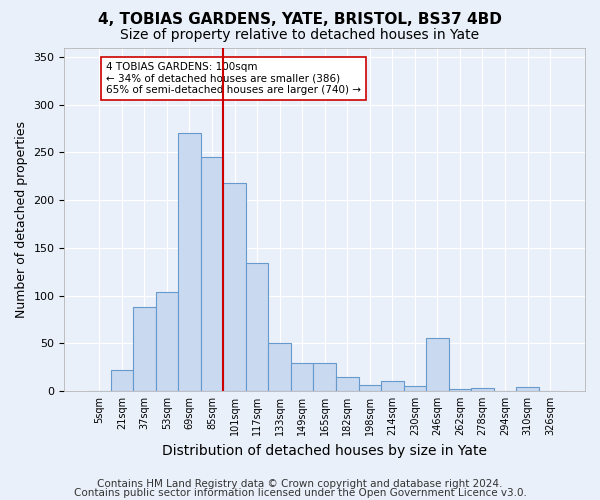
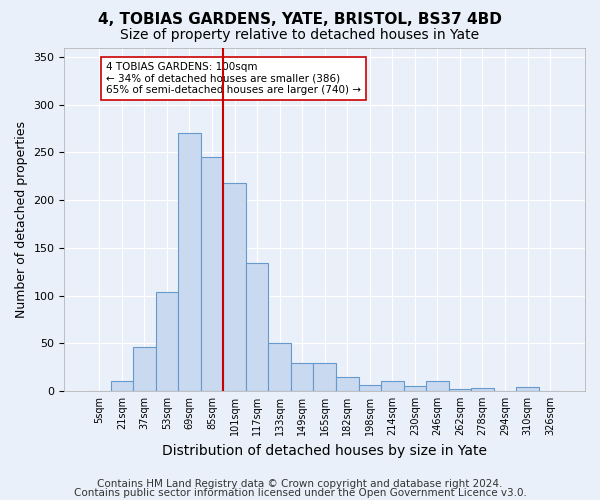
21sqm: 22 -> 10
37sqm: 88 -> 46
246sqm: 56 -> 10
